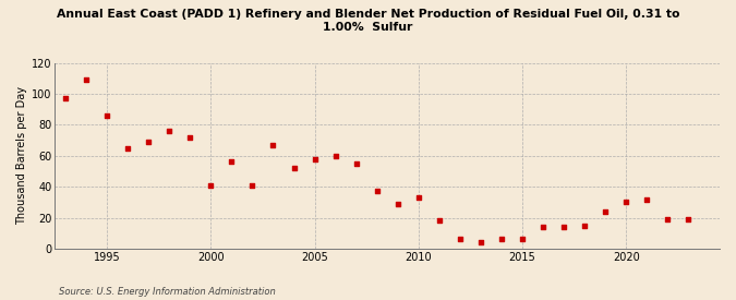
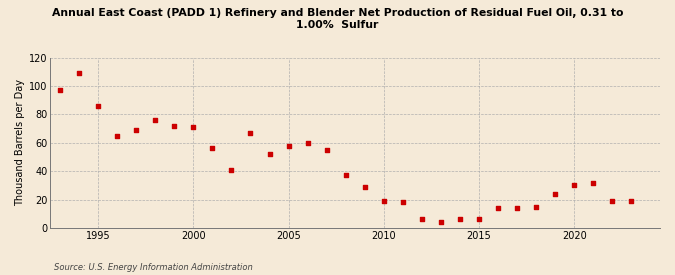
2000: 41 -> 71
2010: 33 -> 19
